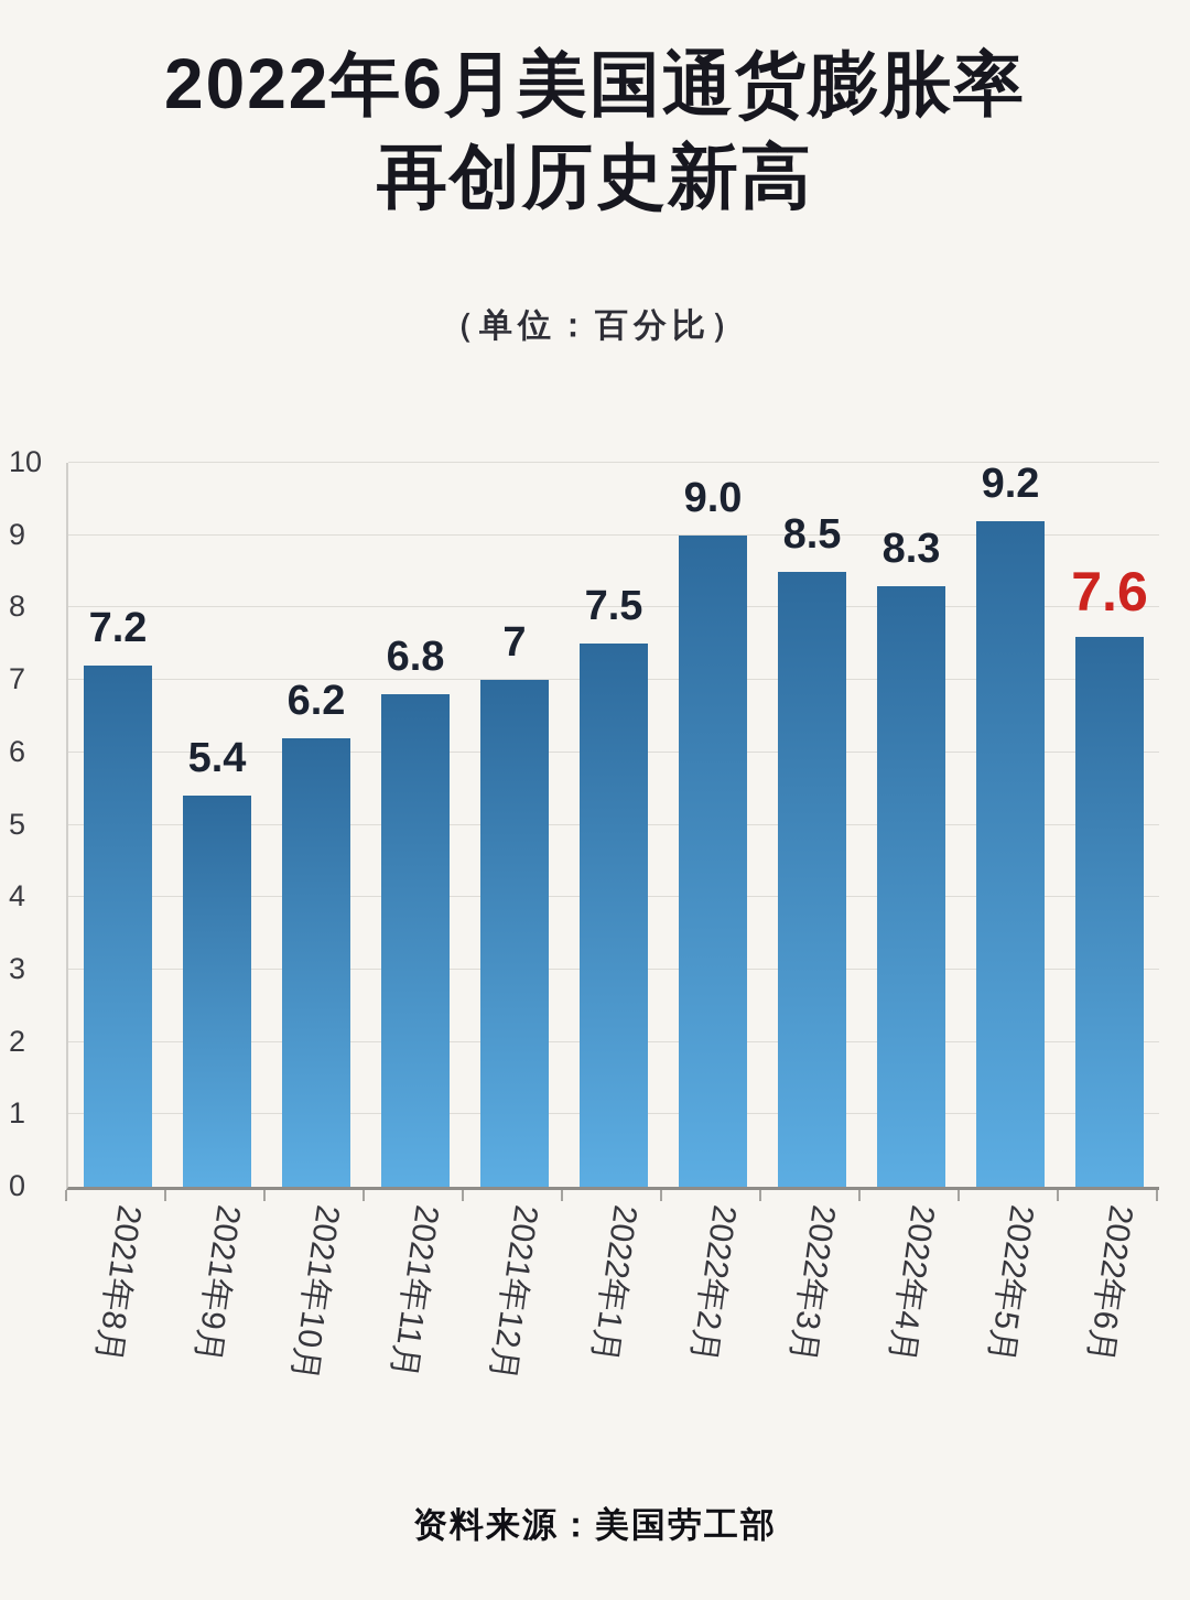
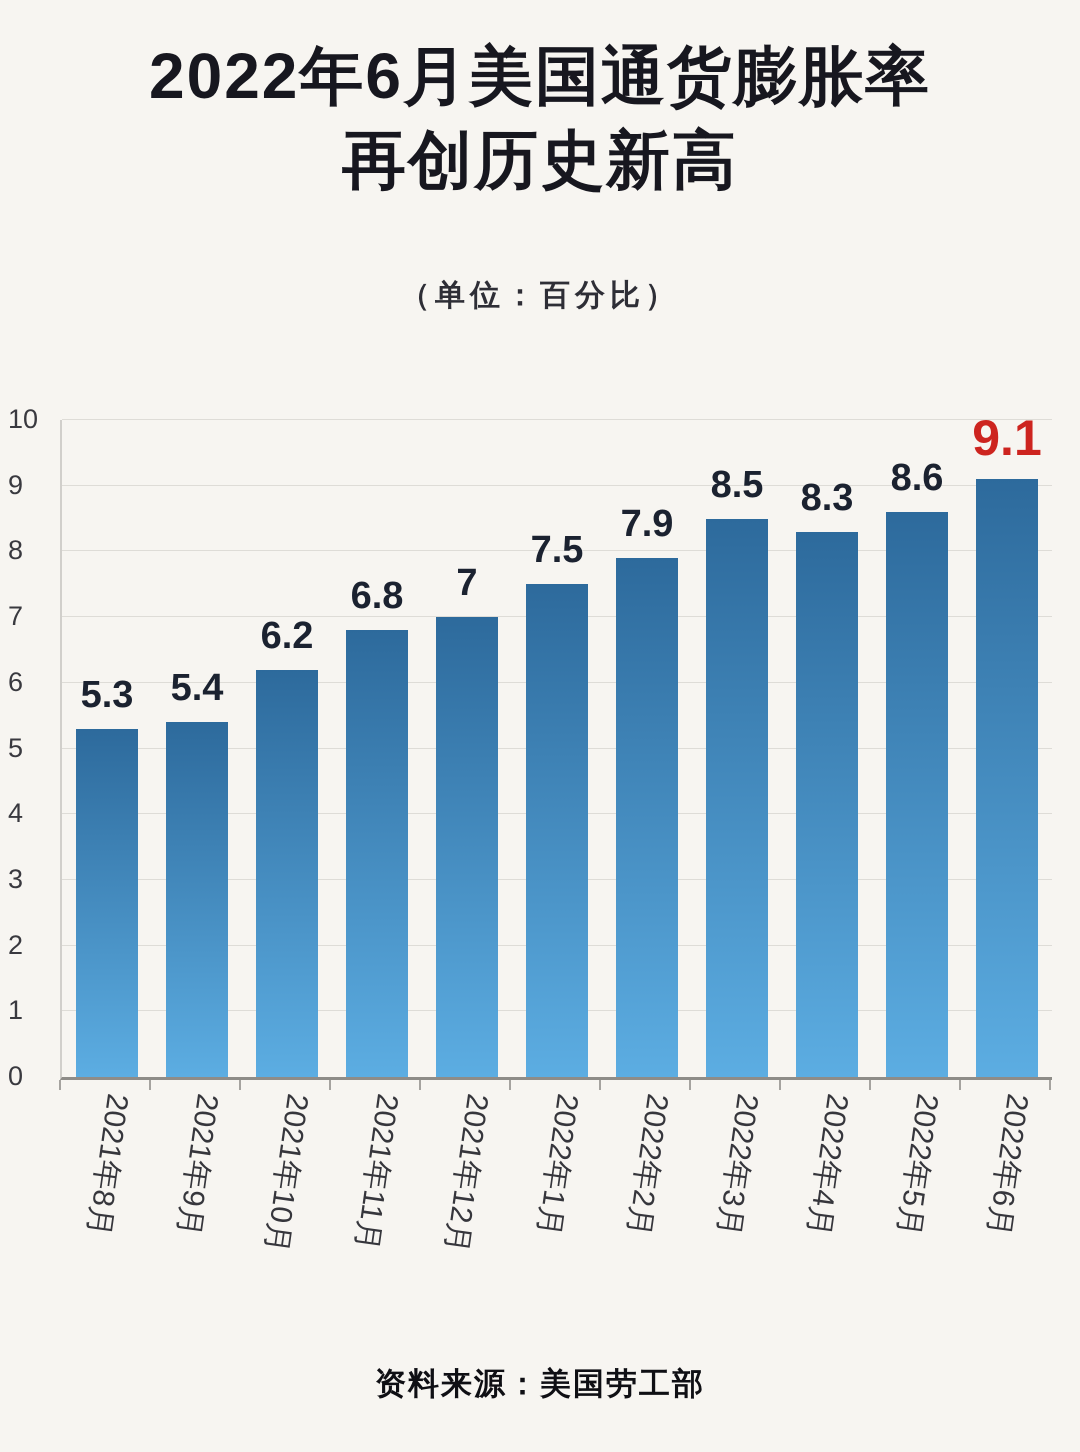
2021年8月: 7.2 -> 5.3
2022年2月: 9.0 -> 7.9
2022年5月: 9.2 -> 8.6
2022年6月: 7.6 -> 9.1
